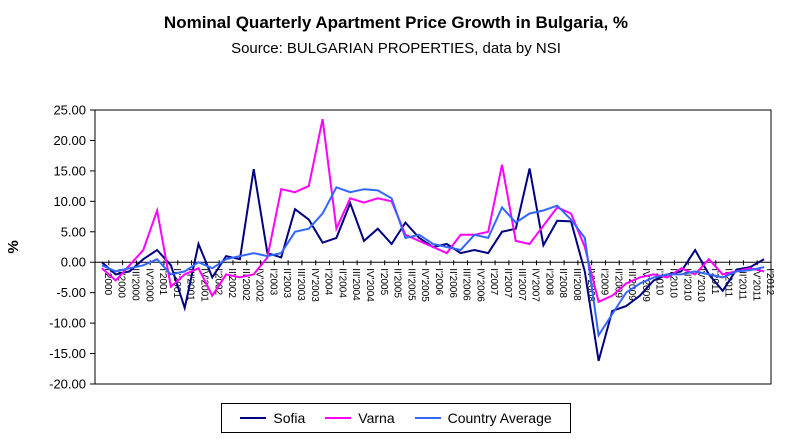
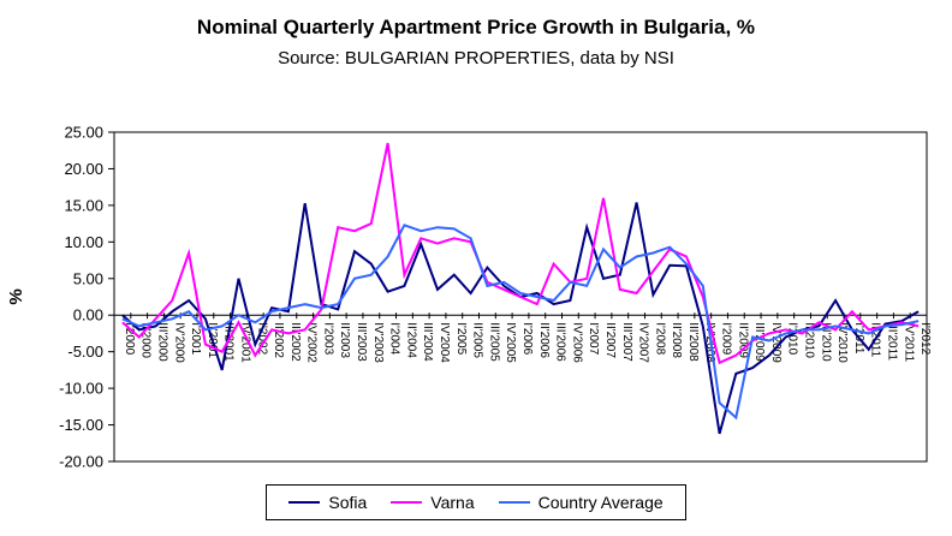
Varna/III'2001: -2 -> -5
Sofia/IV'2001: 3 -> 5
Sofia/I'2002: -2 -> -4
Varna/III'2006: 4 -> 7
Sofia/I'2007: 2 -> 12
Country Average/II'2009: -8 -> -14
Country Average/III'2009: -5 -> -3
